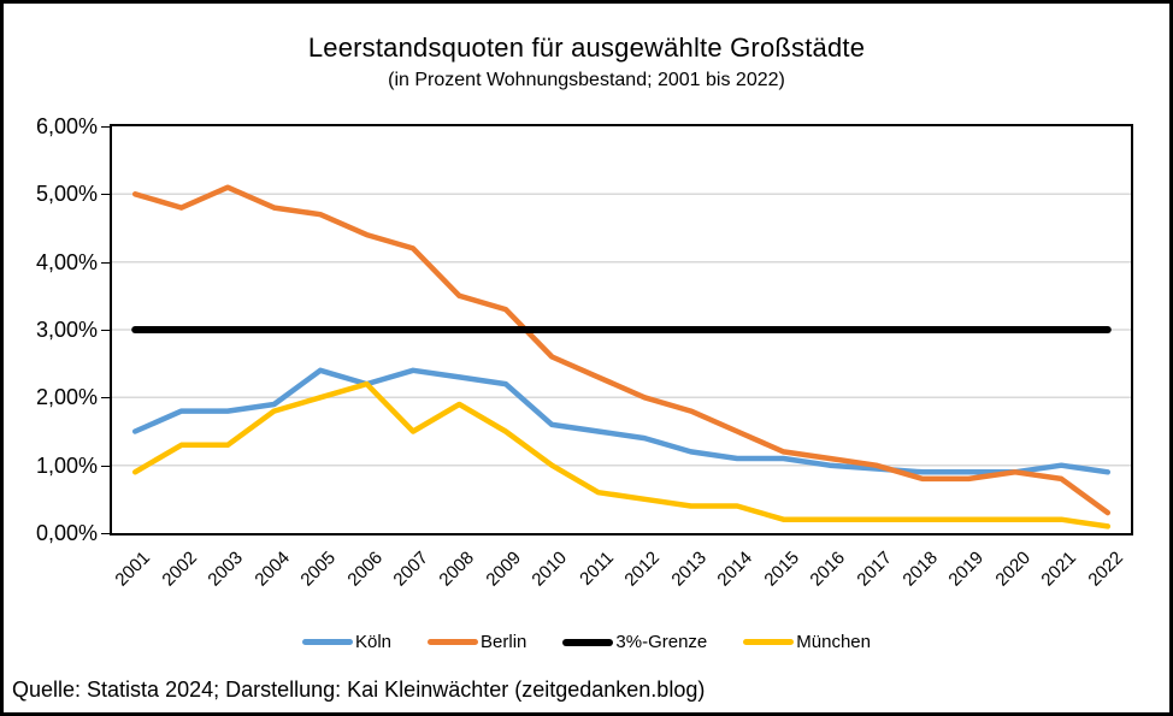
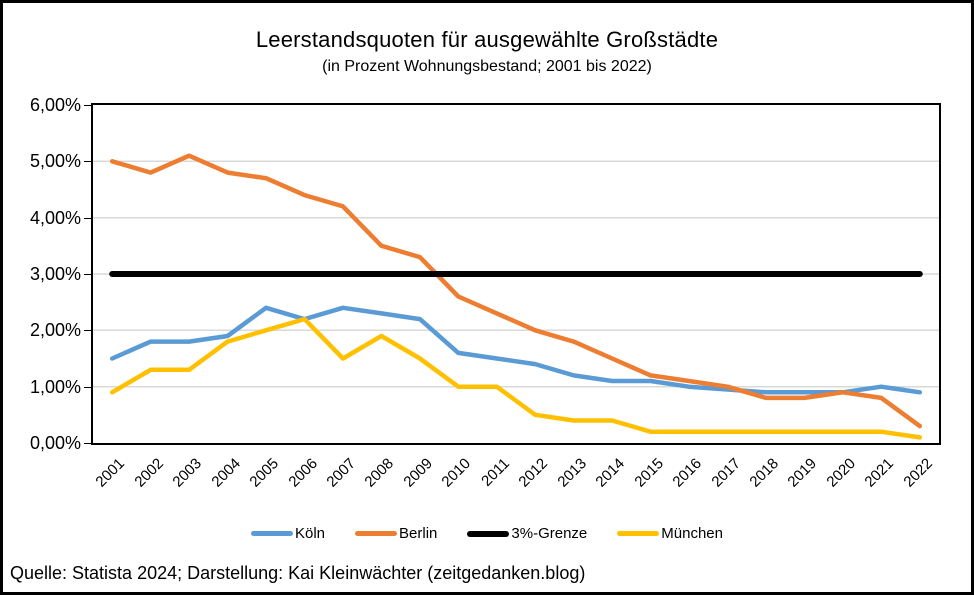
München/2011: 0,6% -> 1,0%
